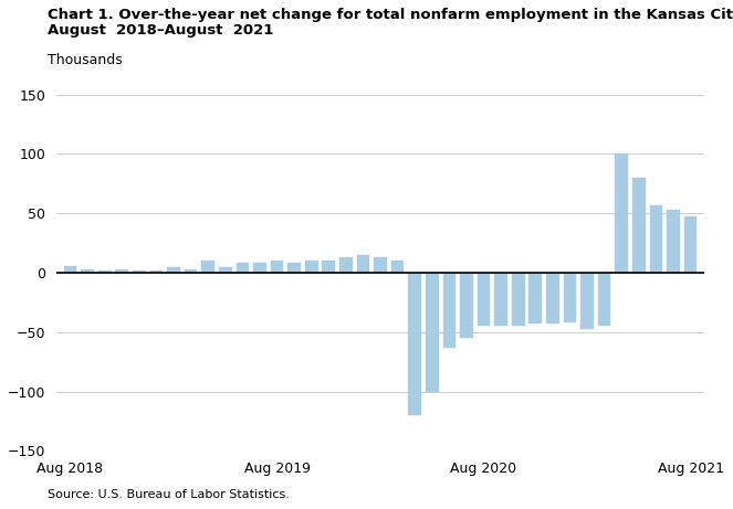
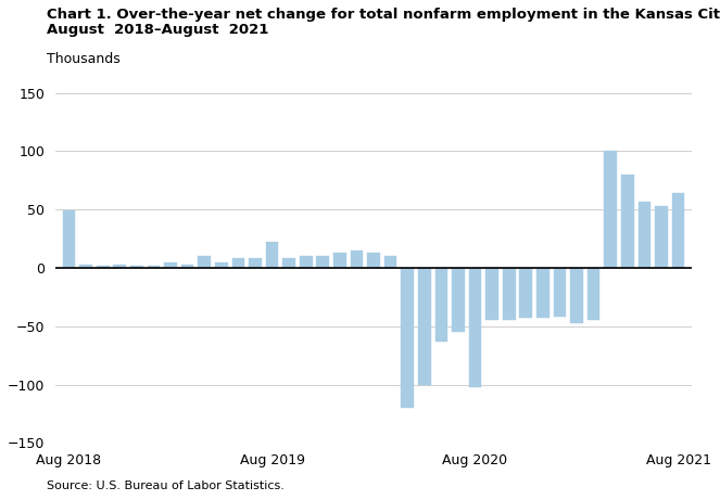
Aug 2018: 6 -> 49
Aug 2019: 10 -> 22
Aug 2020: -45 -> -102
Aug 2021: 47 -> 64
